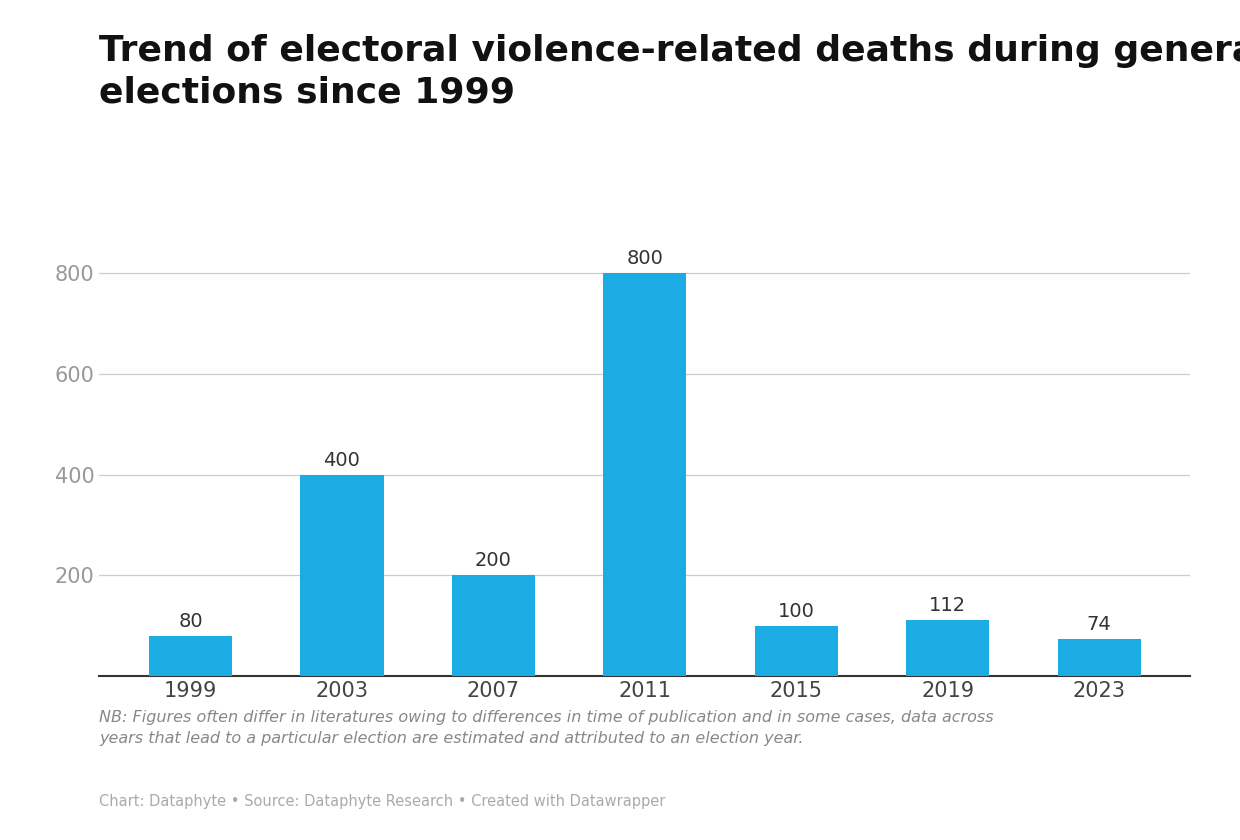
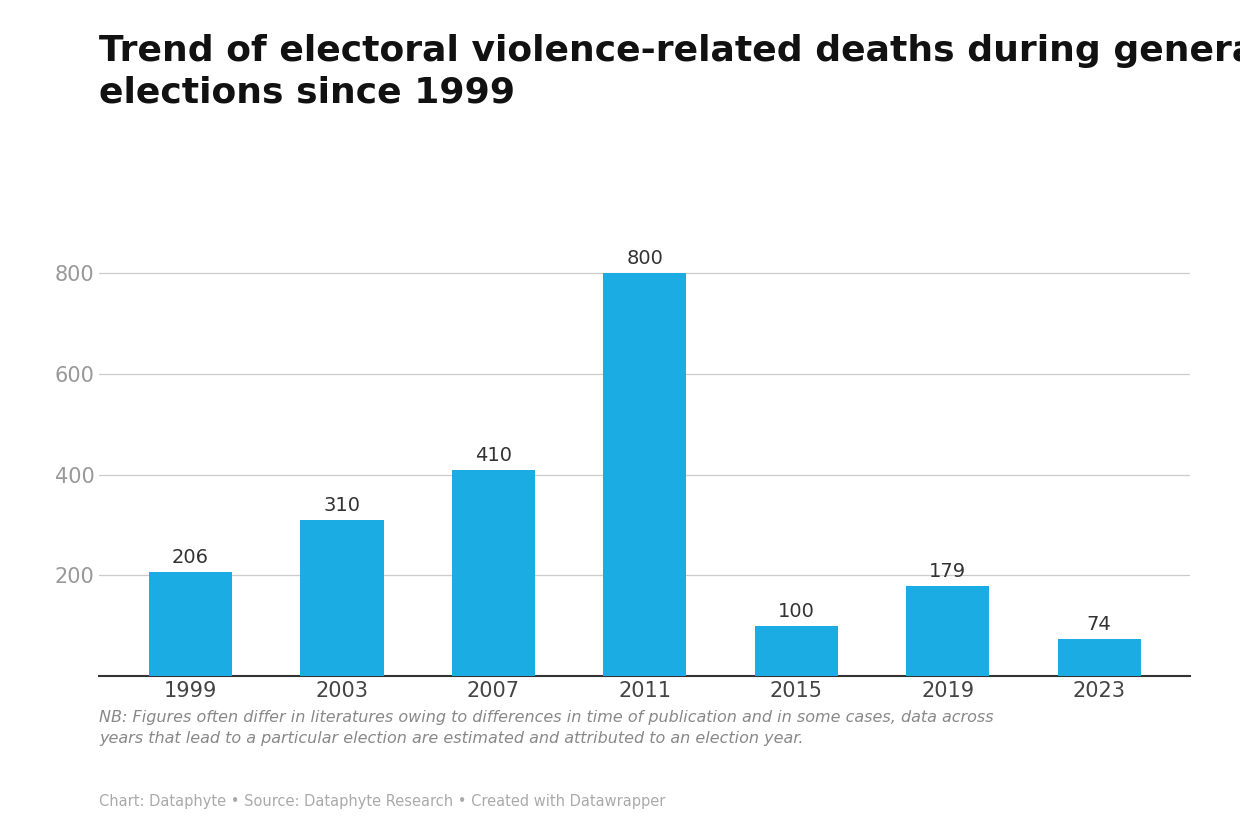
1999: 80 -> 206
2003: 400 -> 310
2007: 200 -> 410
2019: 112 -> 179
